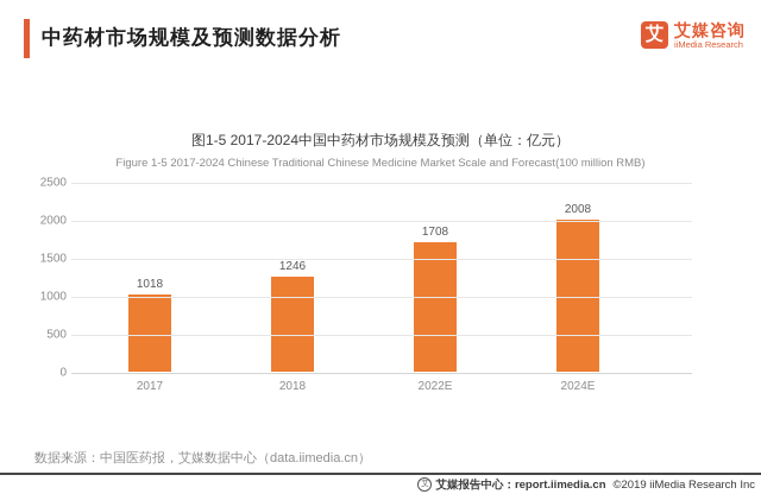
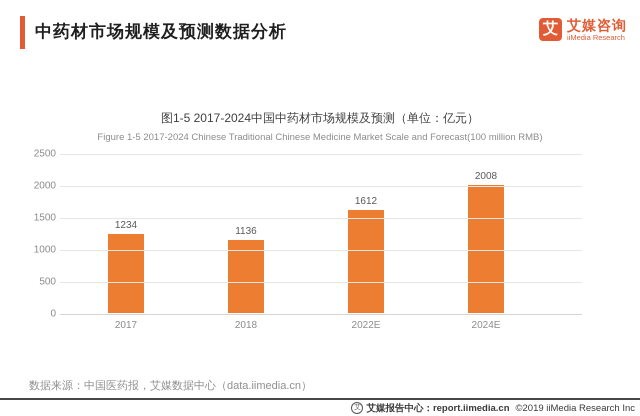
2017: 1018 -> 1234
2018: 1246 -> 1136
2022E: 1708 -> 1612
